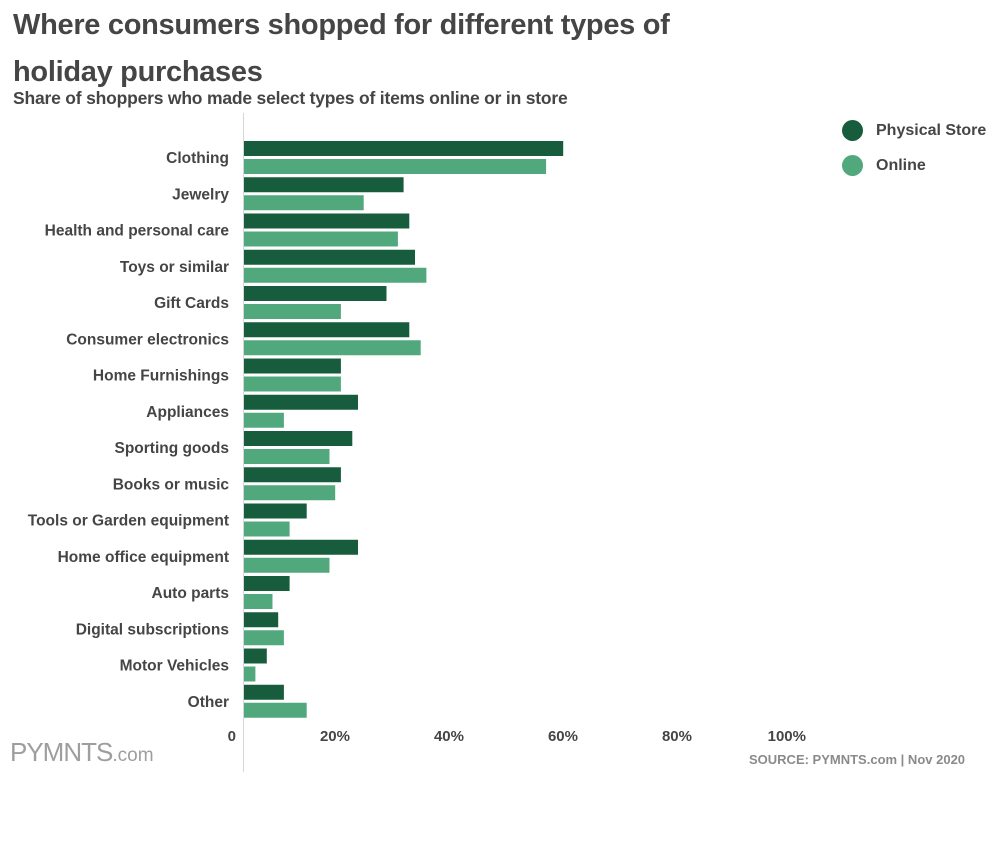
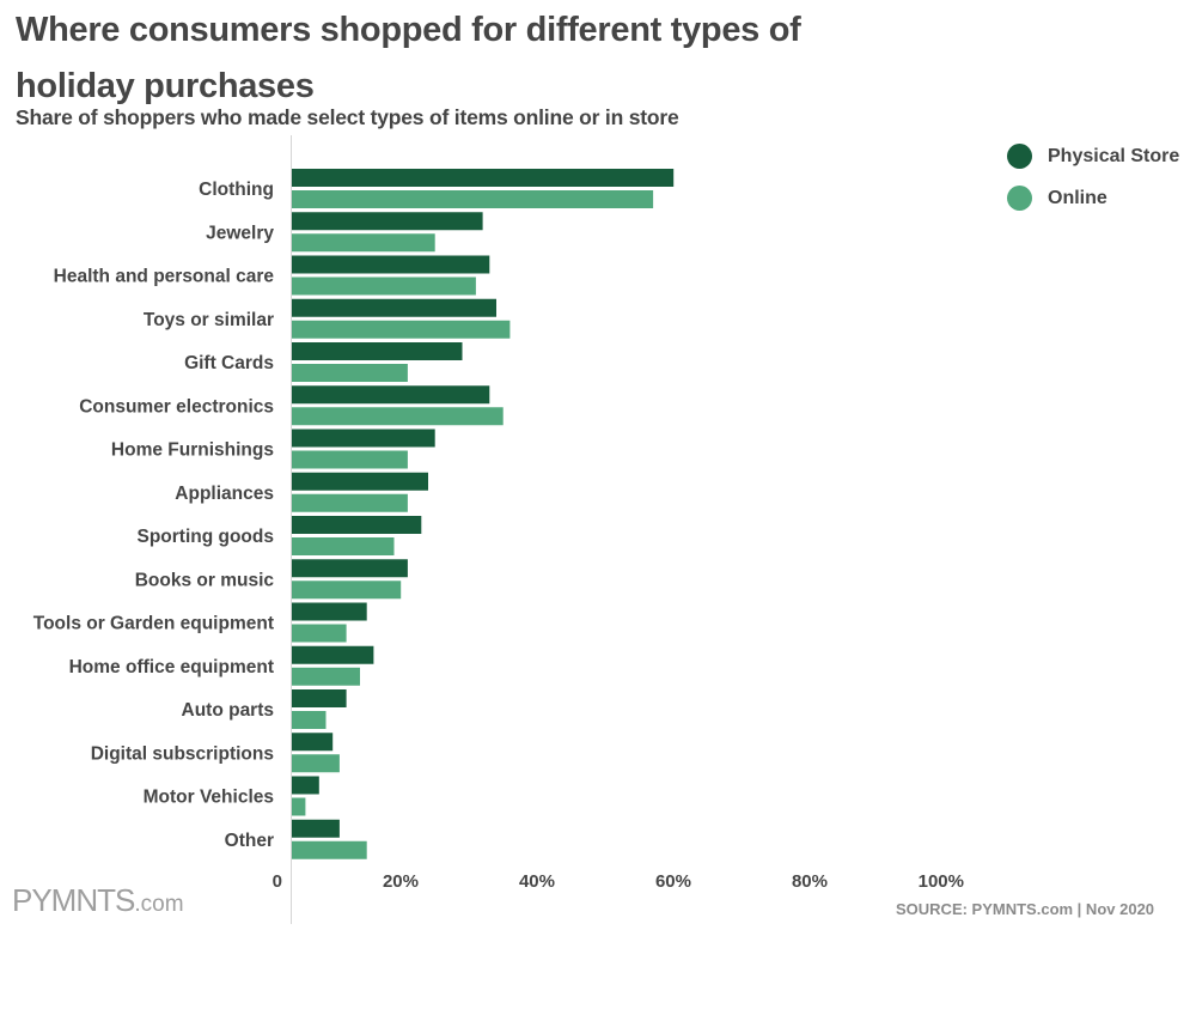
Physical Store/Home Furnishings: 17% -> 21%
Online/Appliances: 7% -> 17%
Physical Store/Home office equipment: 20% -> 12%
Online/Home office equipment: 15% -> 10%
